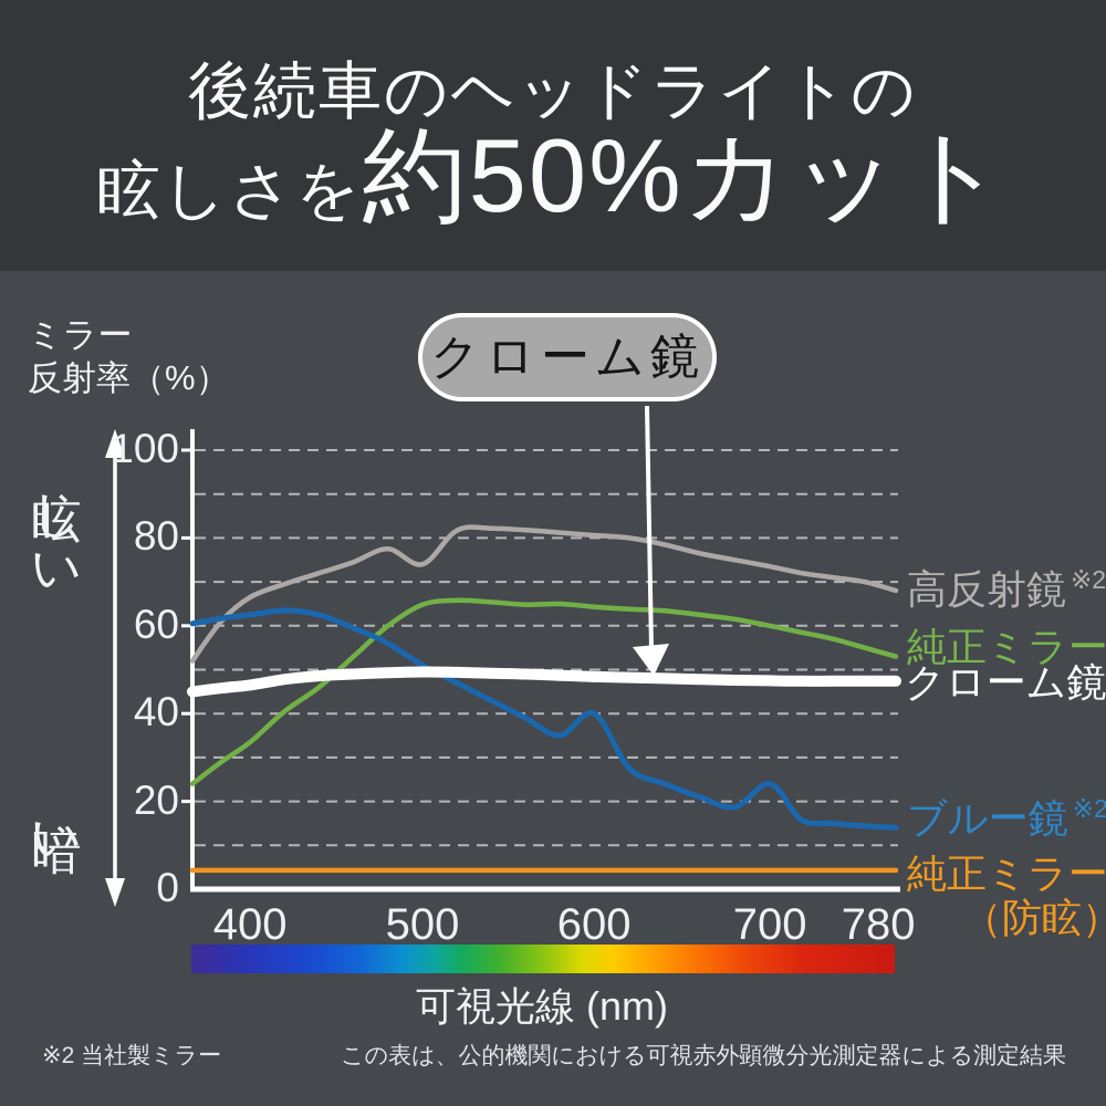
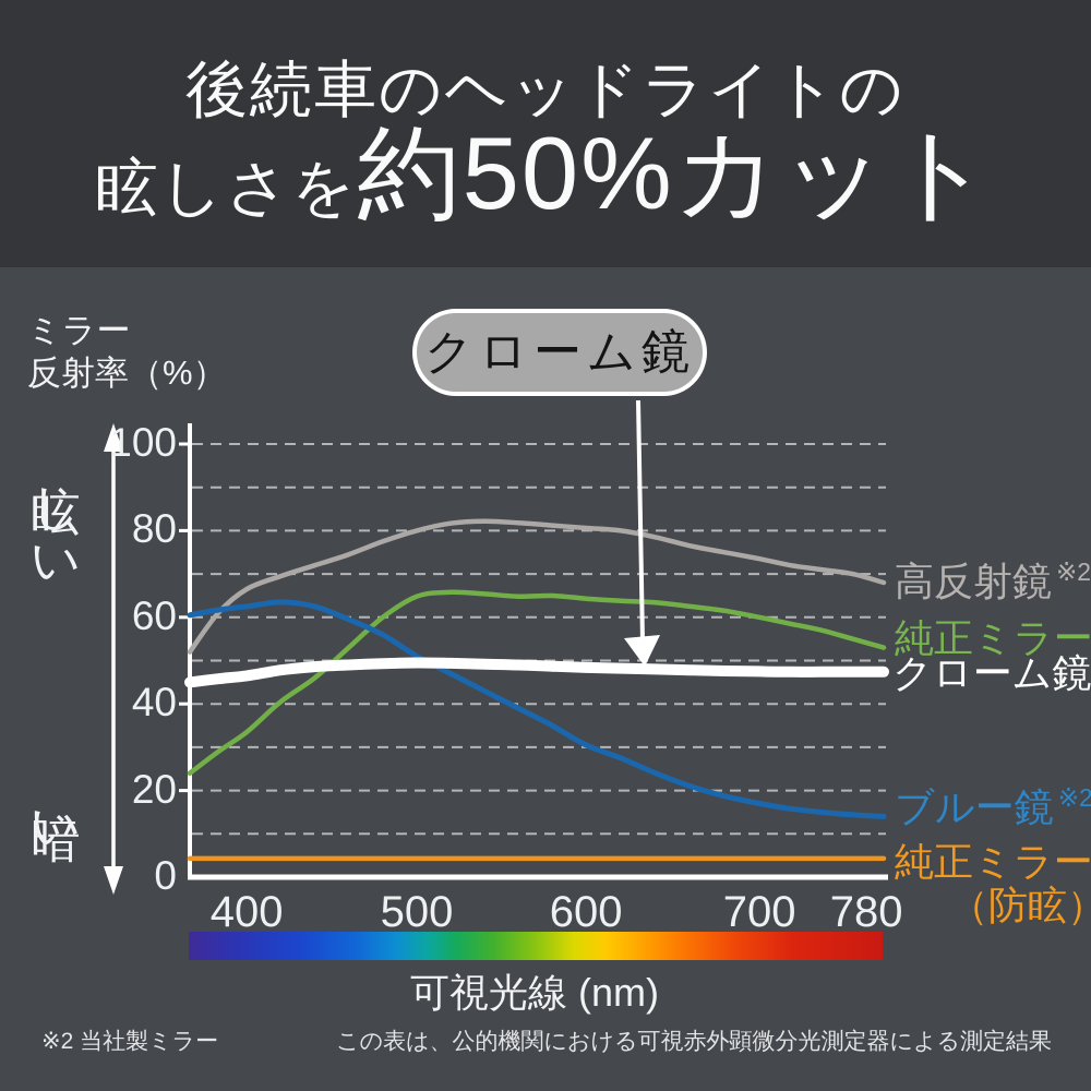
高反射鏡 ※2/500: 74 -> 80
ブルー鏡 ※2/600: 40 -> 30
ブルー鏡 ※2/700: 24 -> 17
